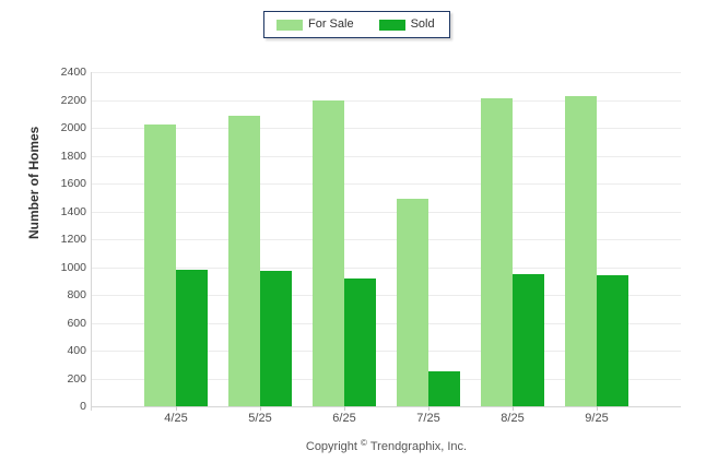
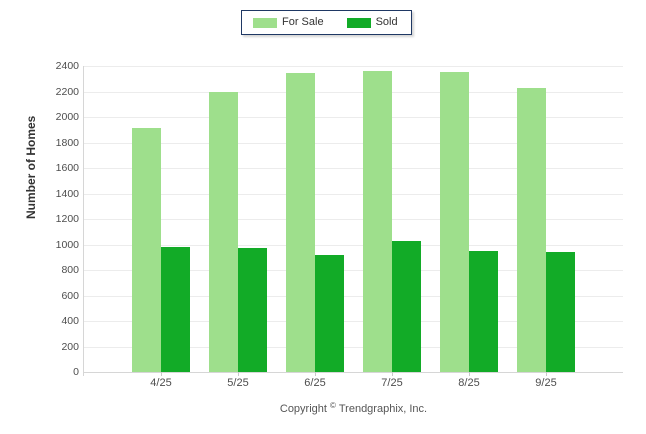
For Sale/4/25: 2020 -> 1910
For Sale/5/25: 2090 -> 2200
For Sale/6/25: 2200 -> 2340
For Sale/7/25: 1490 -> 2360
Sold/7/25: 250 -> 1030
For Sale/8/25: 2210 -> 2350
